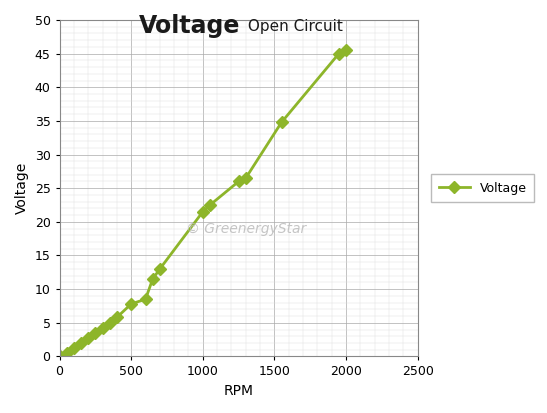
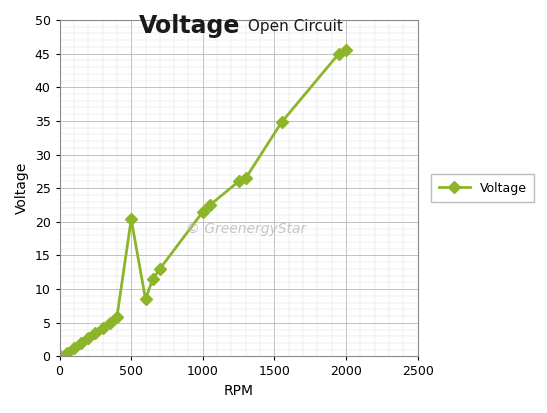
500: 7.8 -> 20.4
